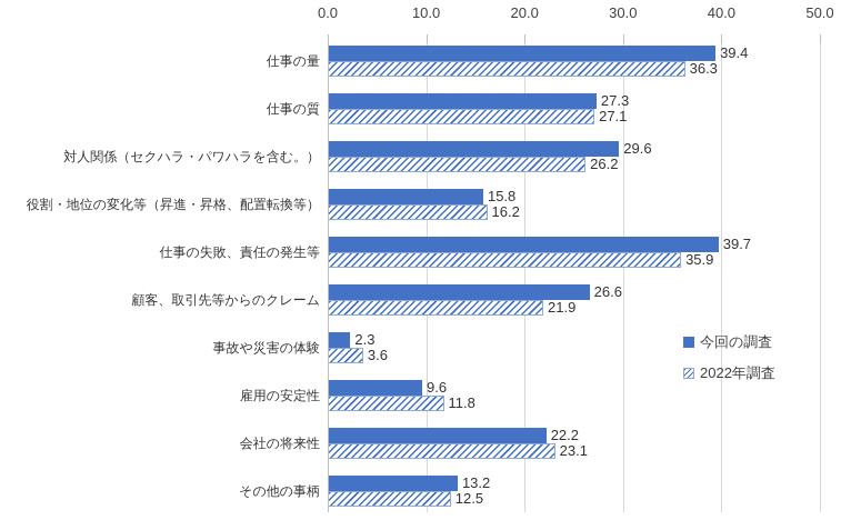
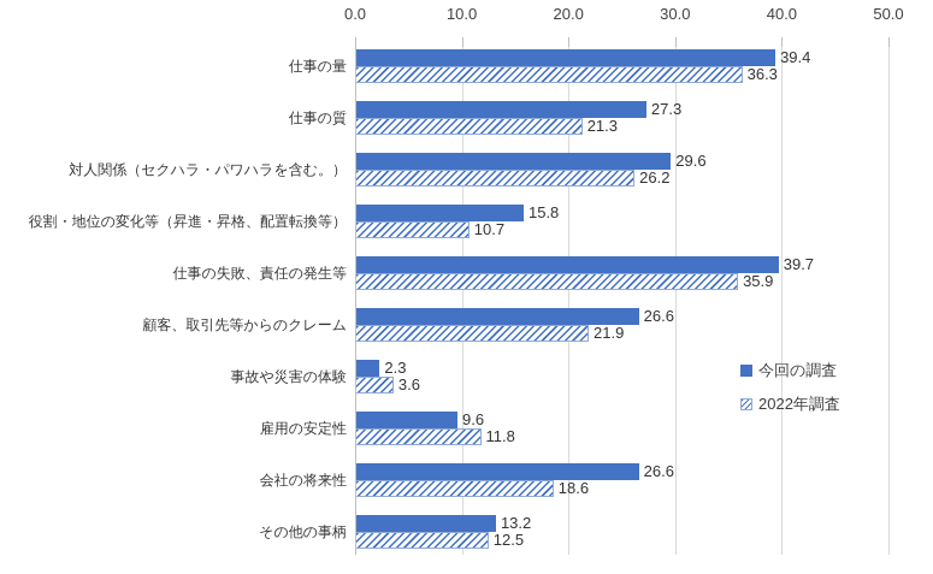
2022年調査/仕事の質: 27.1 -> 21.3
2022年調査/役割・地位の変化等（昇進・昇格、配置転換等）: 16.2 -> 10.7
今回の調査/会社の将来性: 22.2 -> 26.6
2022年調査/会社の将来性: 23.1 -> 18.6
